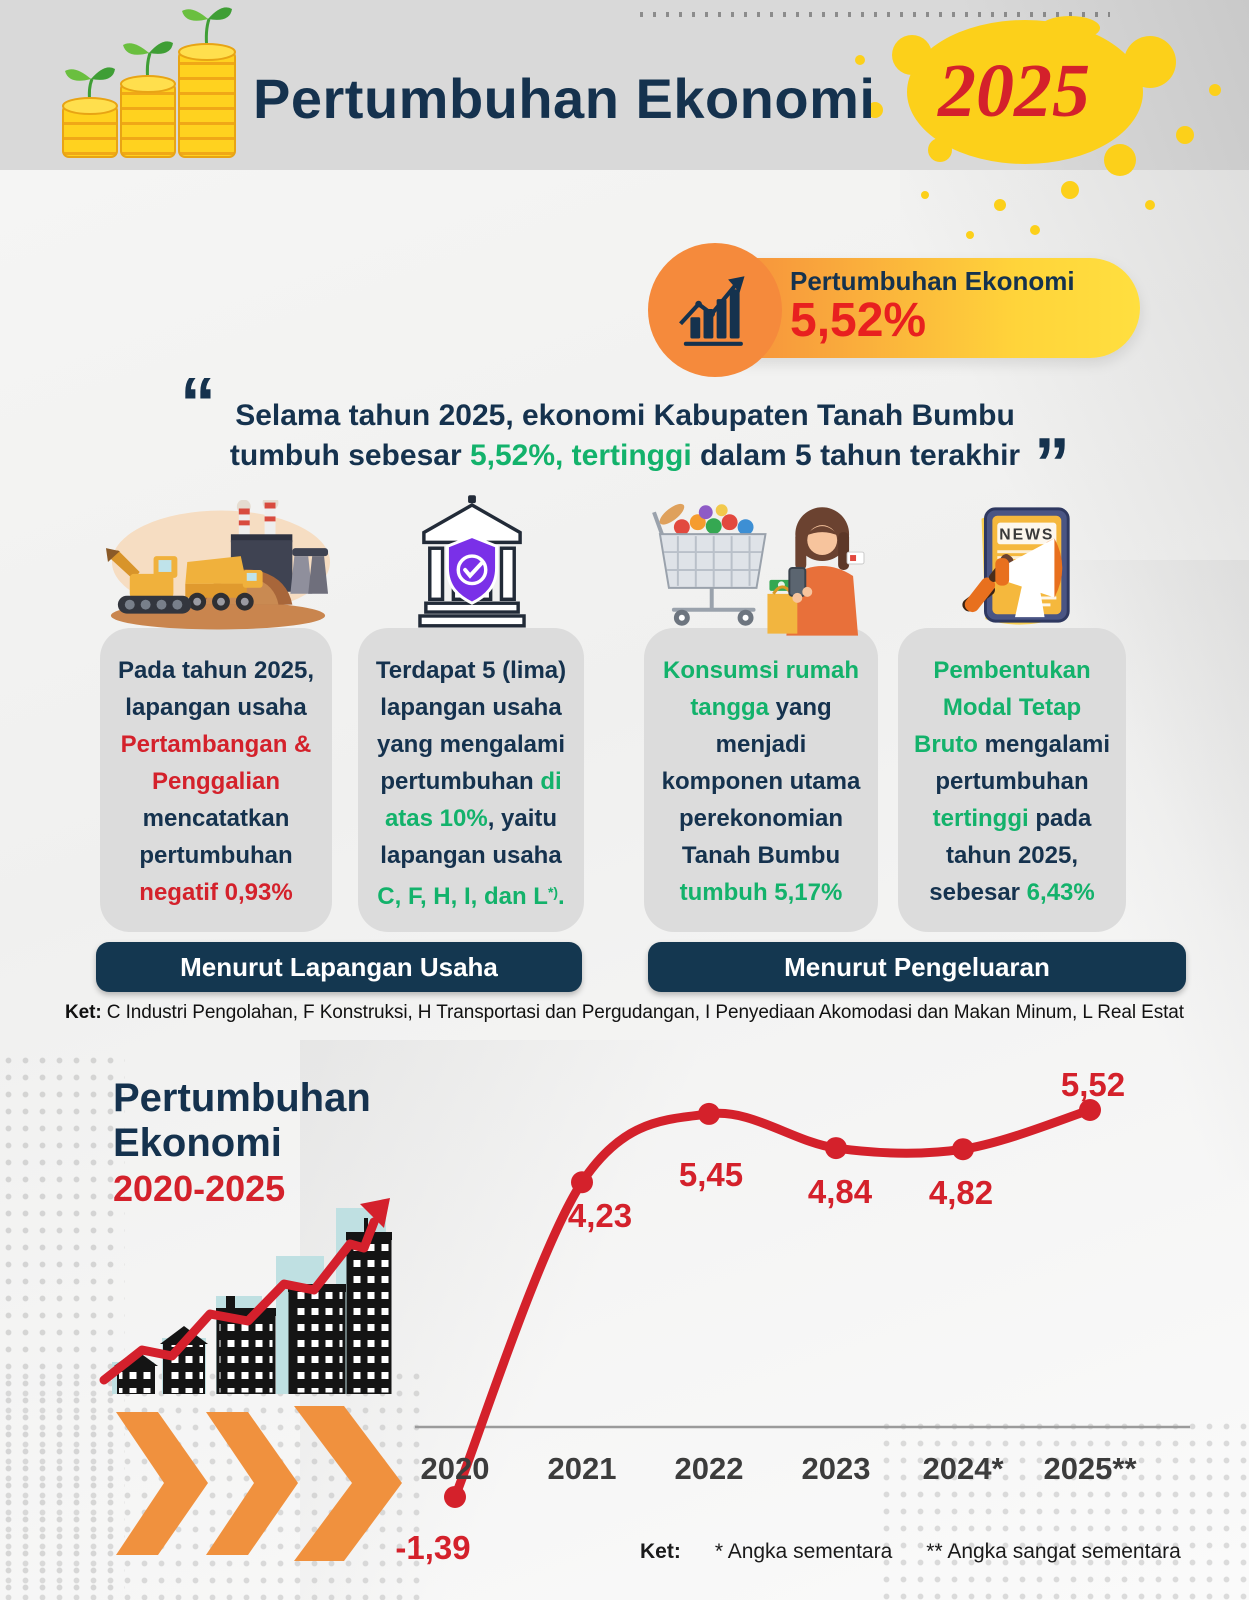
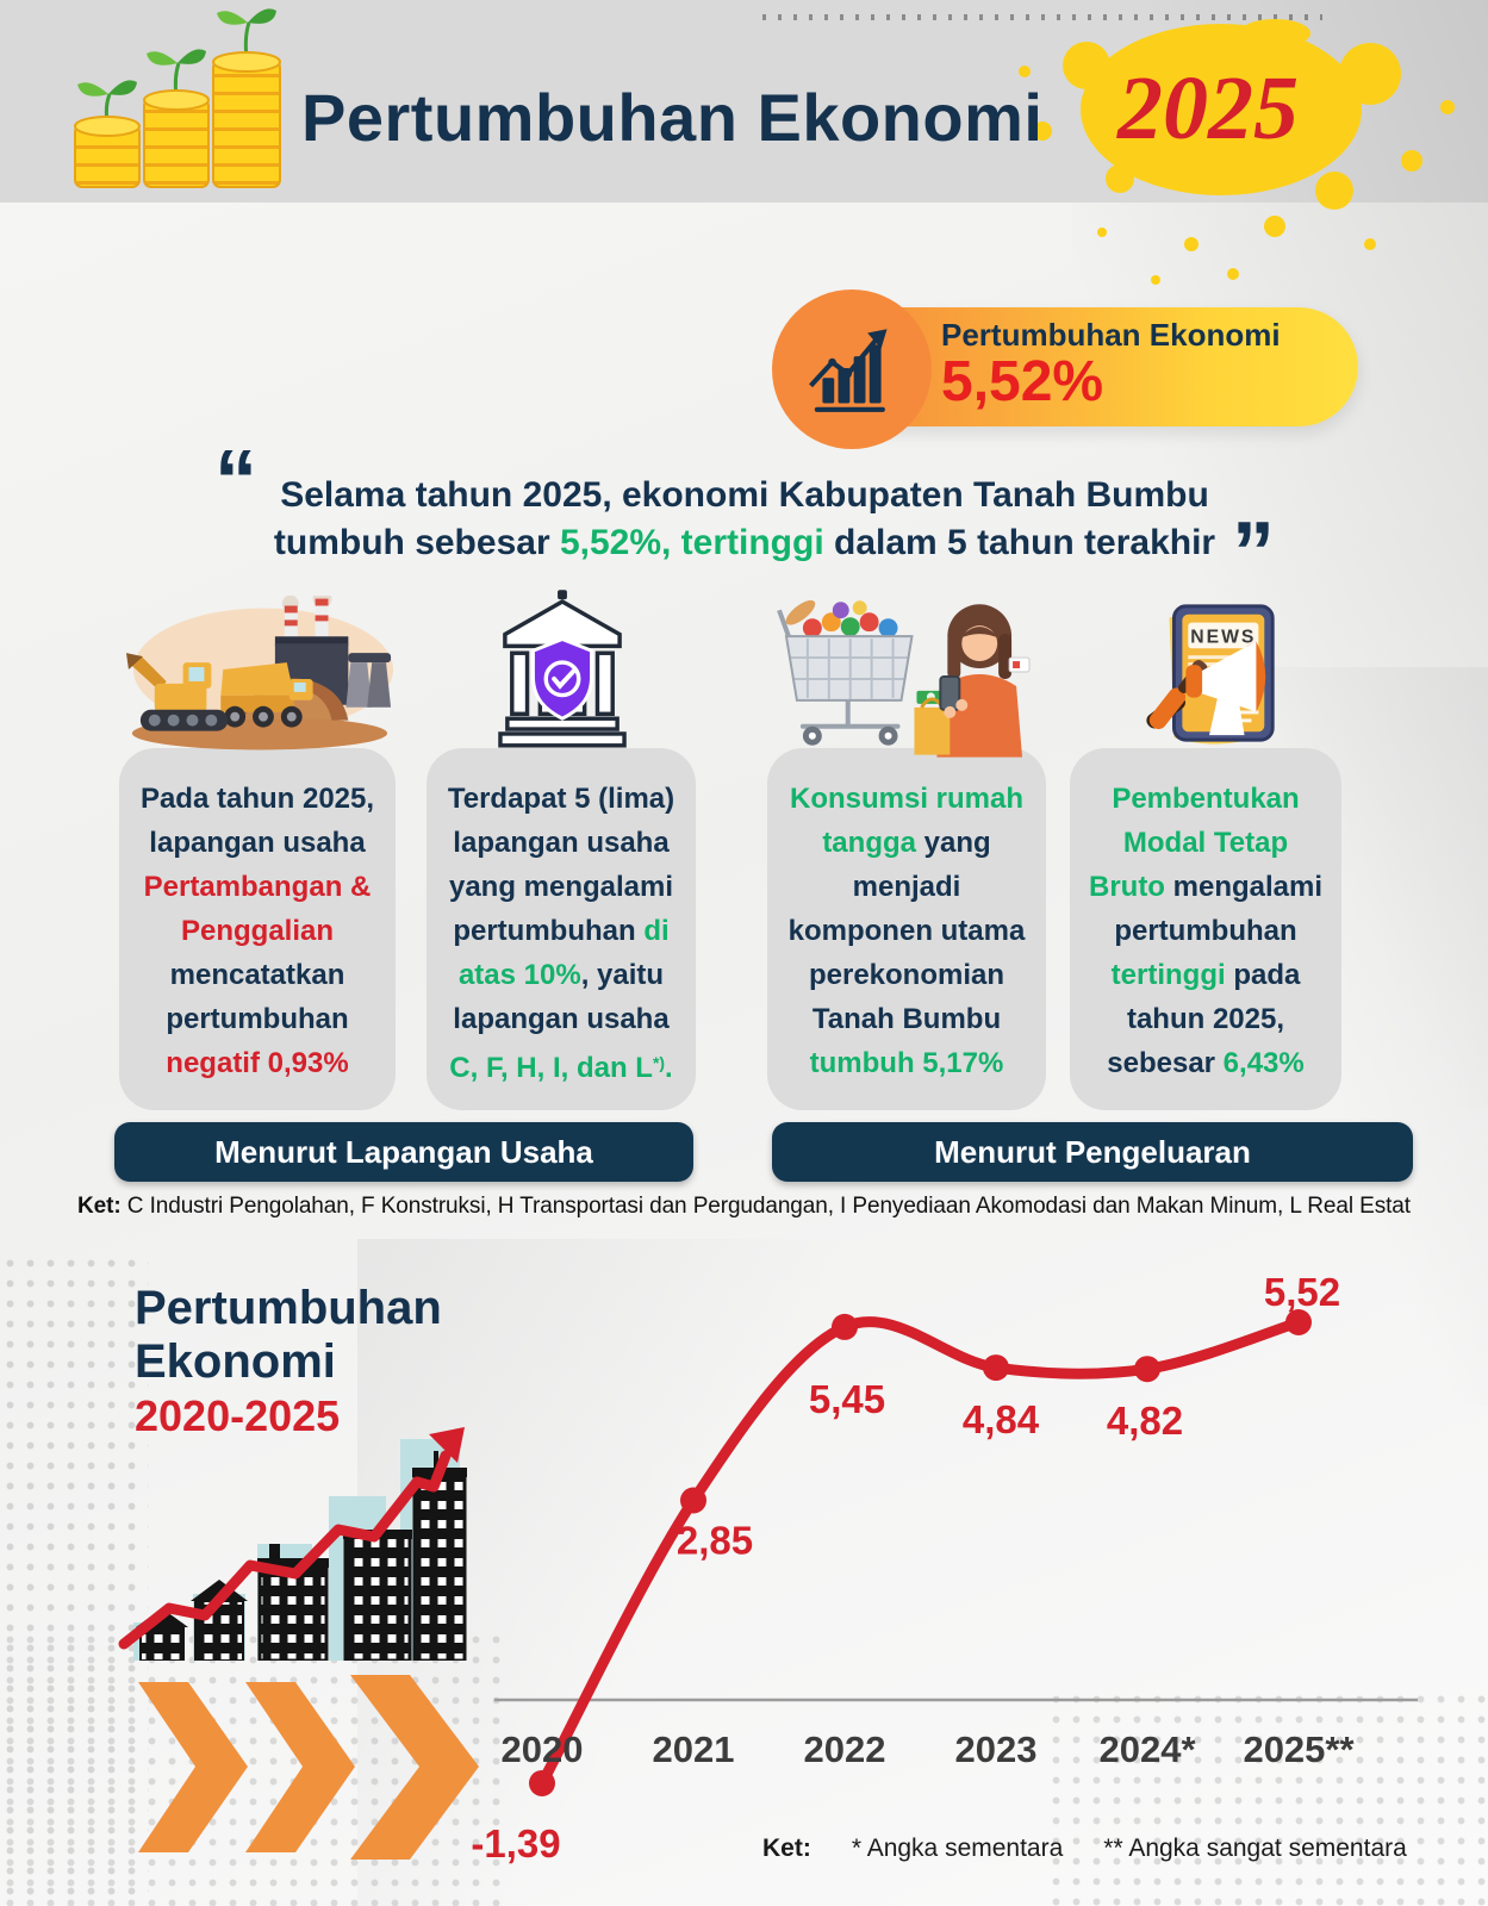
2021: 4,23 -> 2,85
